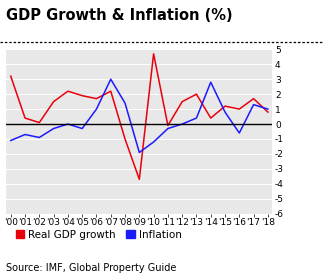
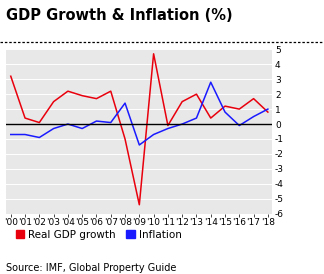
Inflation/'00: -1.1 -> -0.7
Inflation/'06: 1.0 -> 0.2
Inflation/'07: 3.0 -> 0.1
Real GDP growth/'09: -3.7 -> -5.4
Inflation/'09: -1.9 -> -1.4
Inflation/'10: -1.2 -> -0.7
Inflation/'16: -0.6 -> -0.1
Inflation/'17: 1.3 -> 0.5
